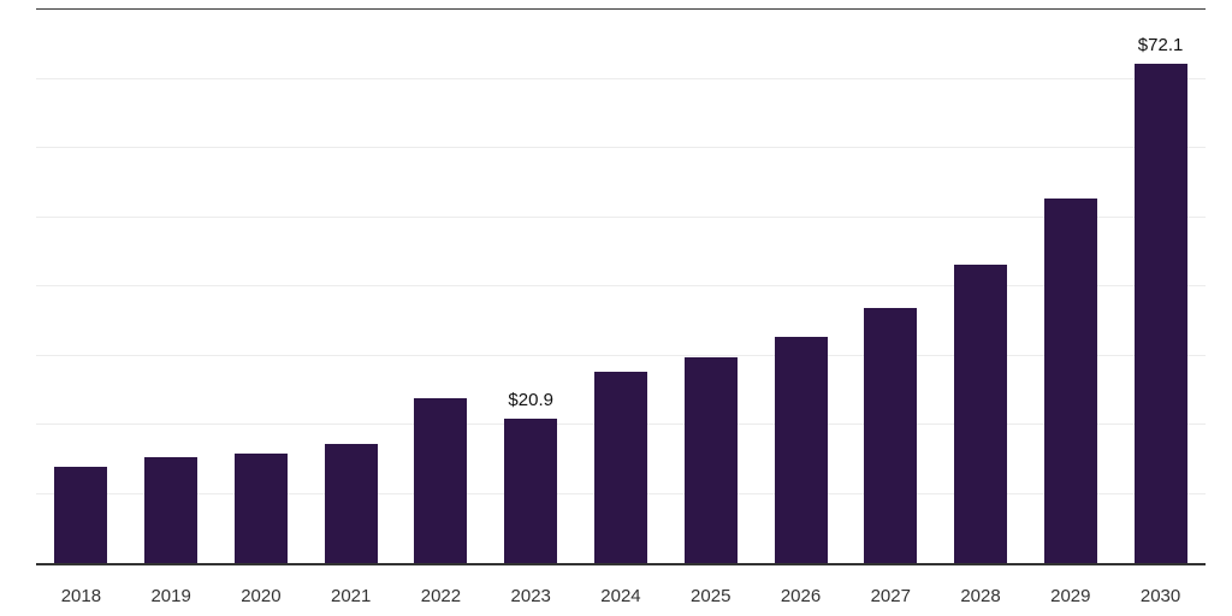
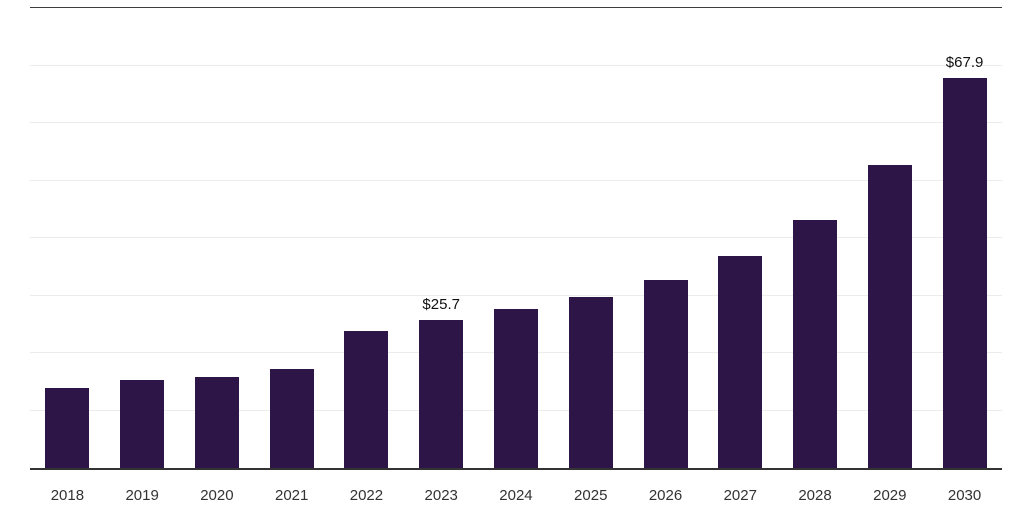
2023: $20.9 -> $25.7
2030: $72.1 -> $67.9
